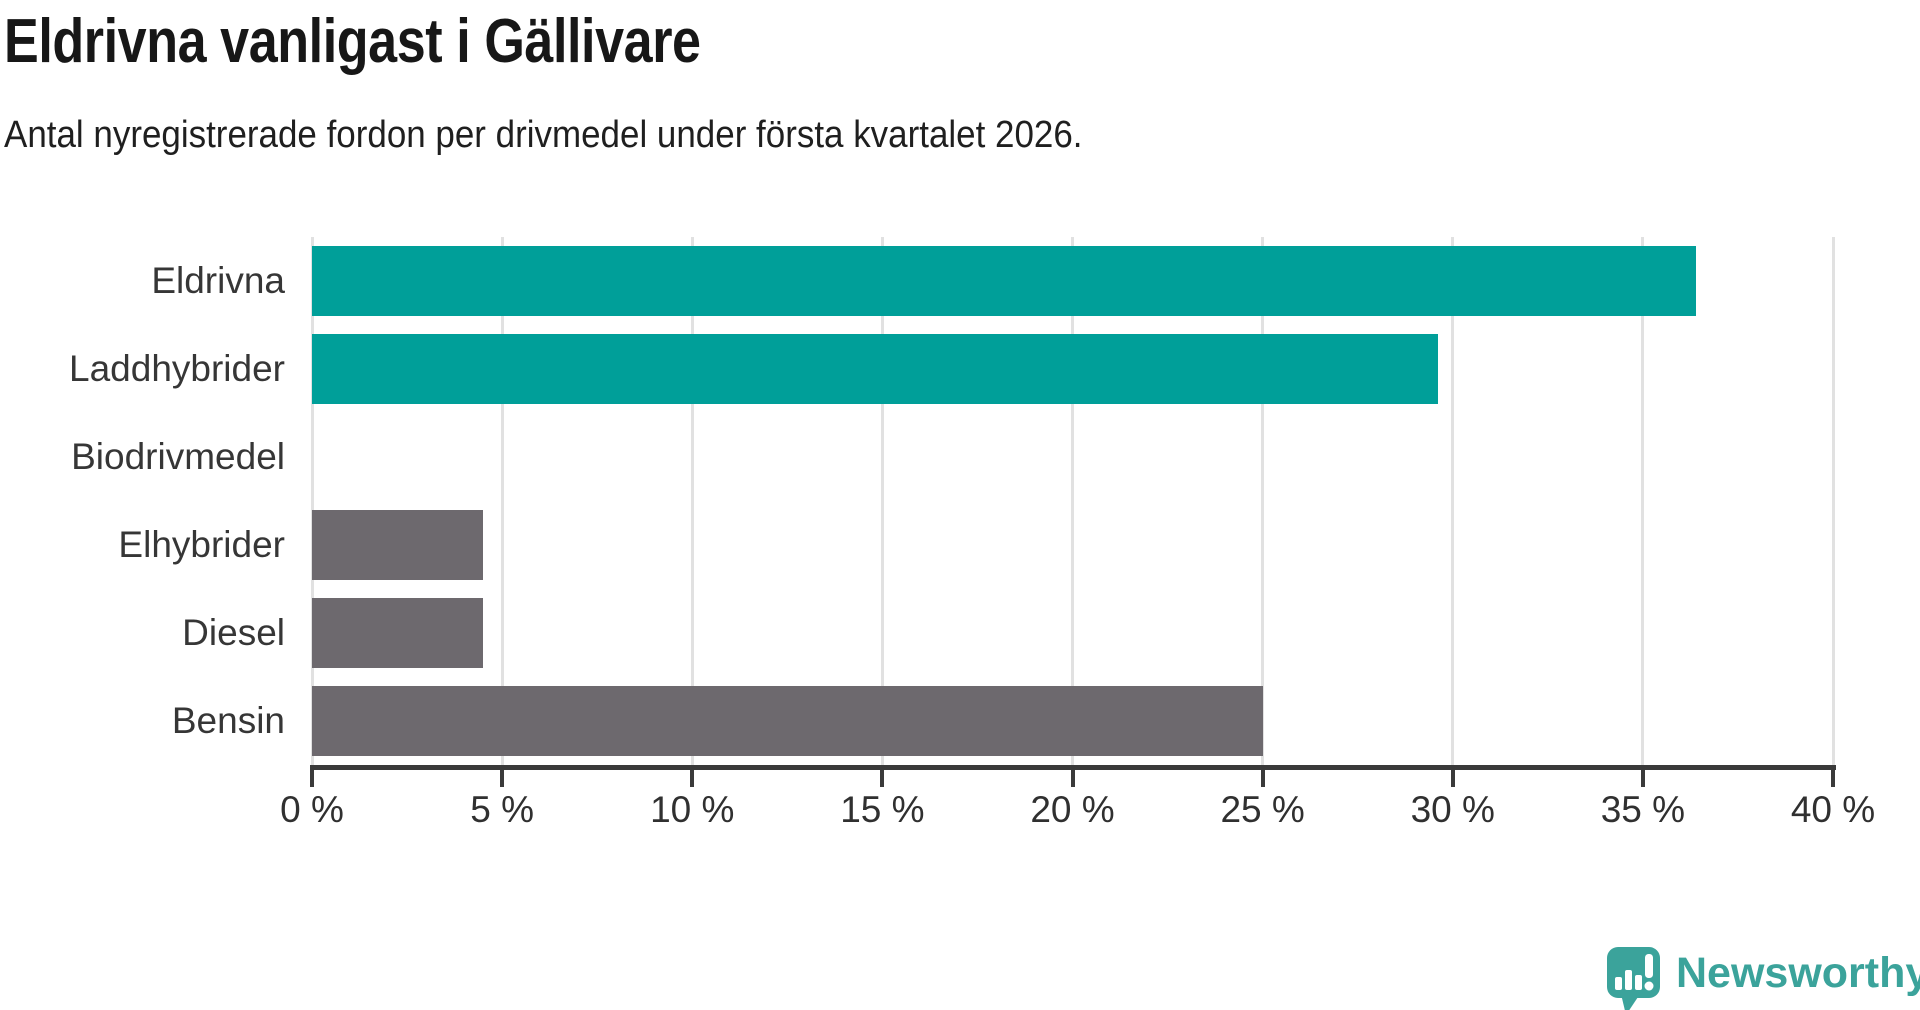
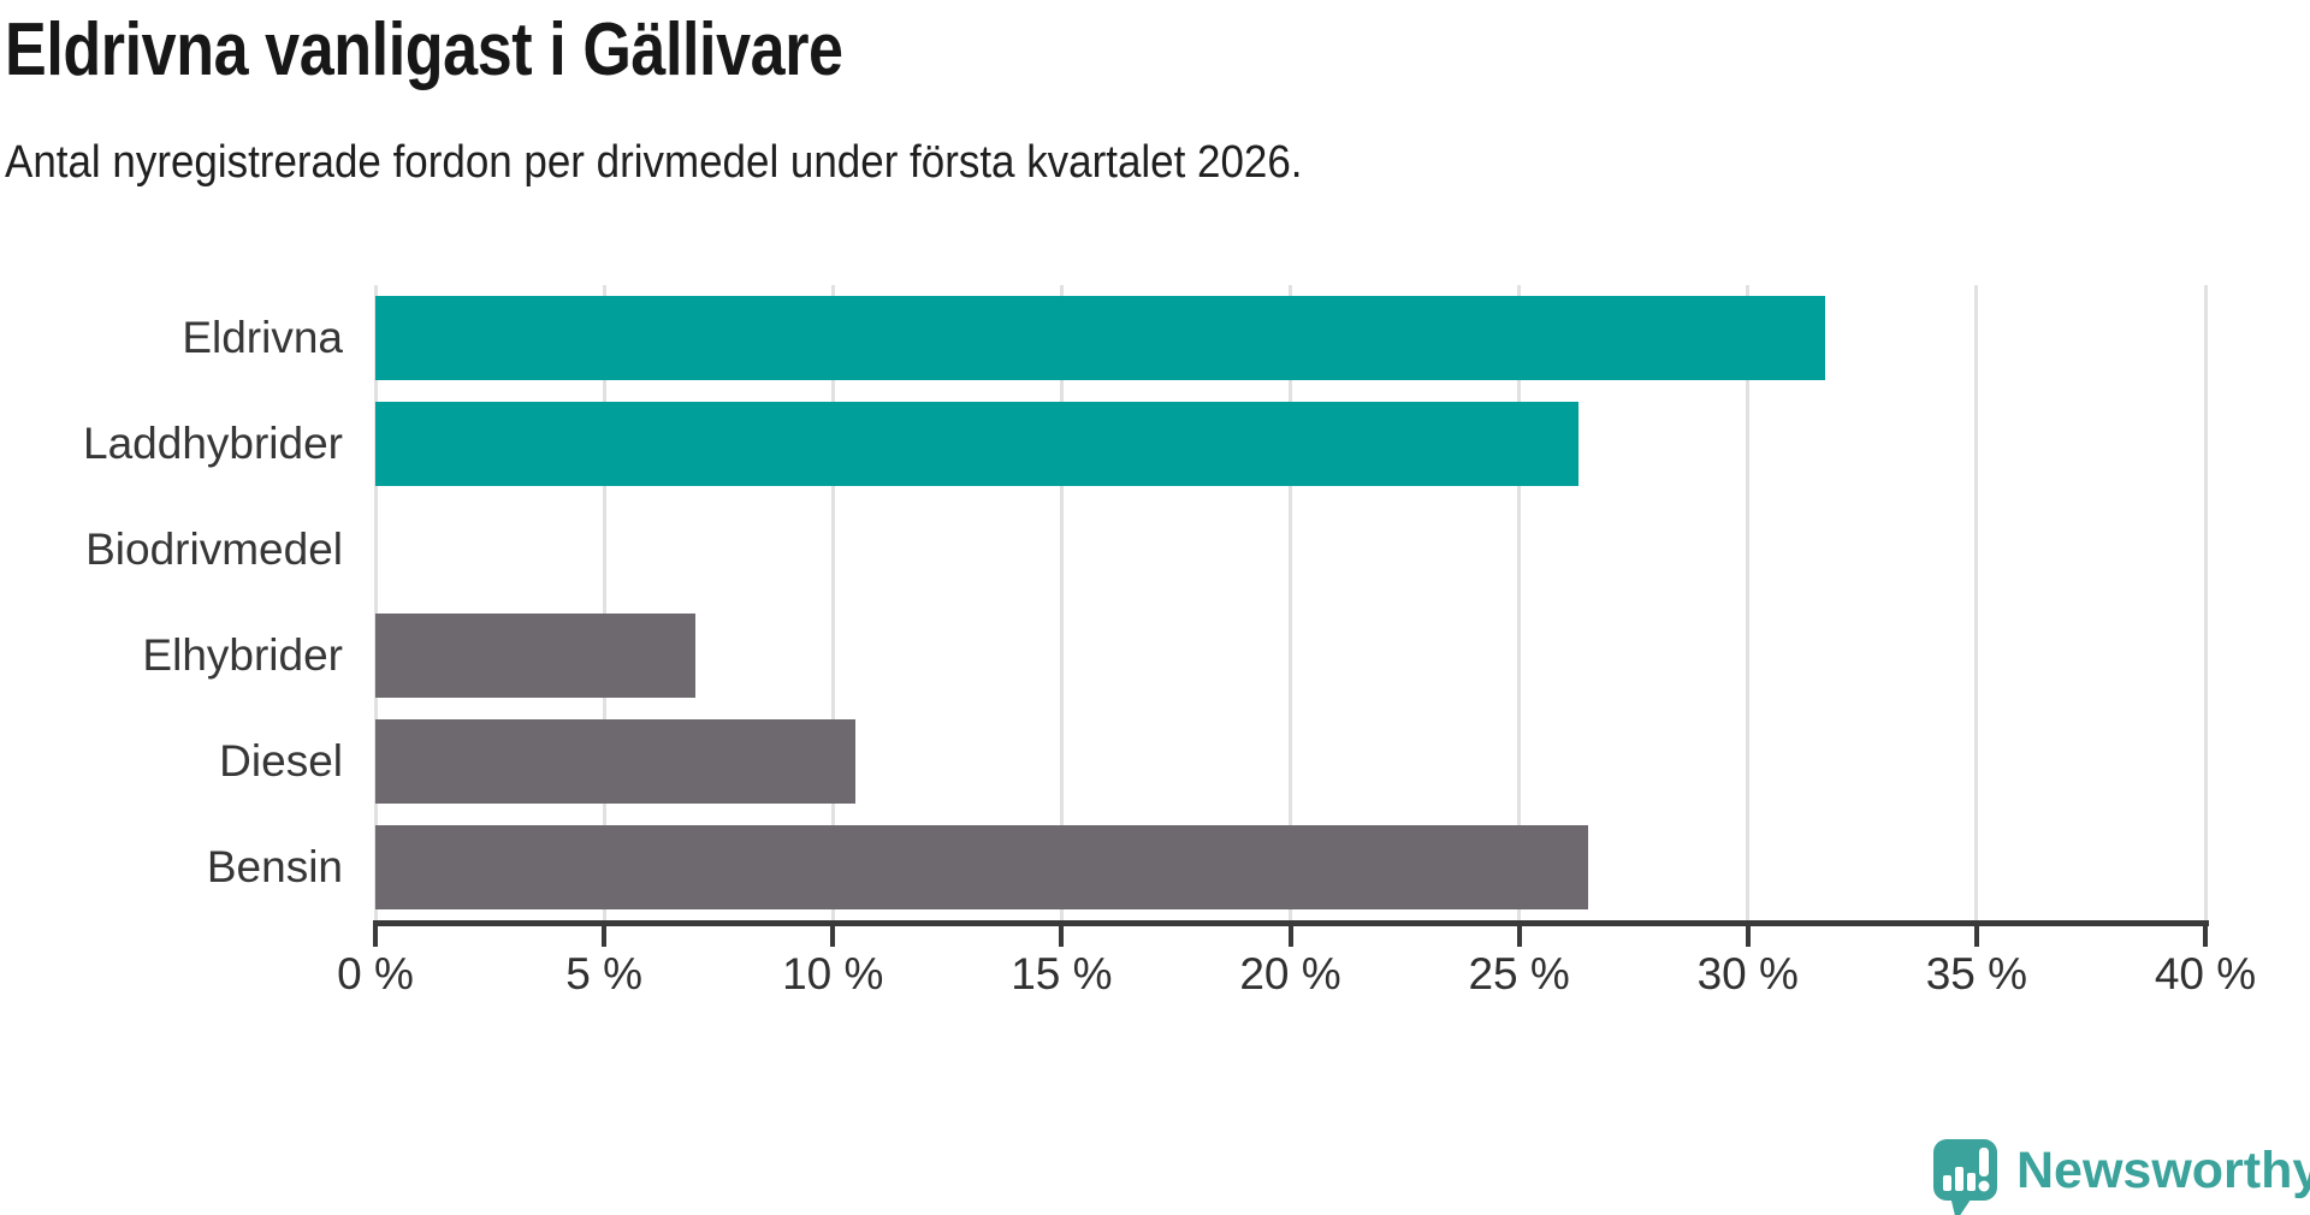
Eldrivna: 36.4% -> 31.7%
Laddhybrider: 29.6% -> 26.3%
Elhybrider: 4.5% -> 7.0%
Diesel: 4.5% -> 10.5%
Bensin: 25.0% -> 26.5%
